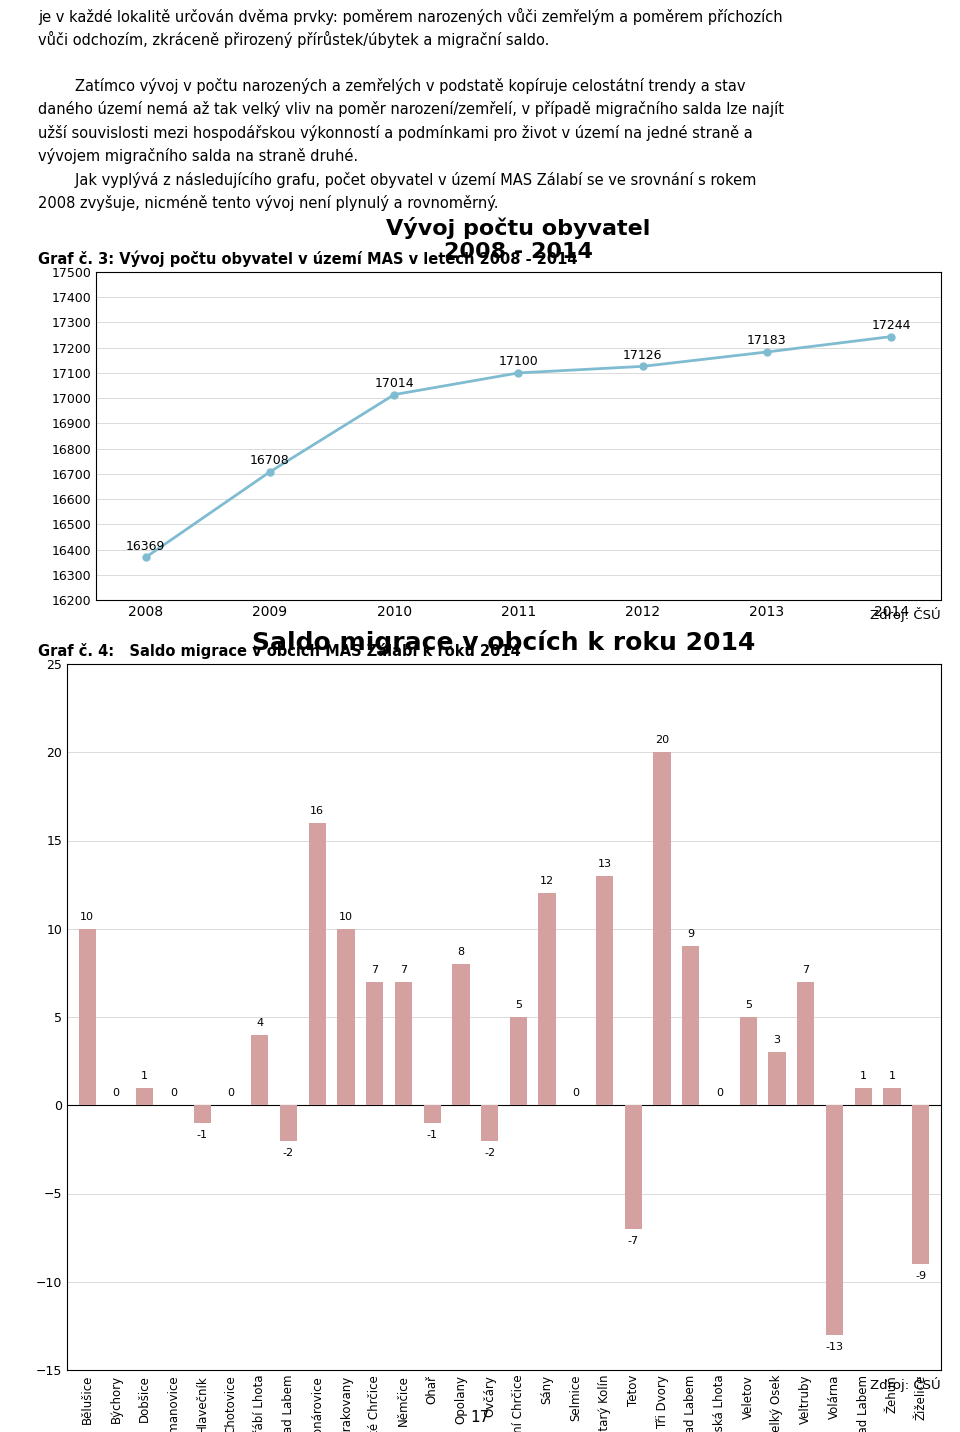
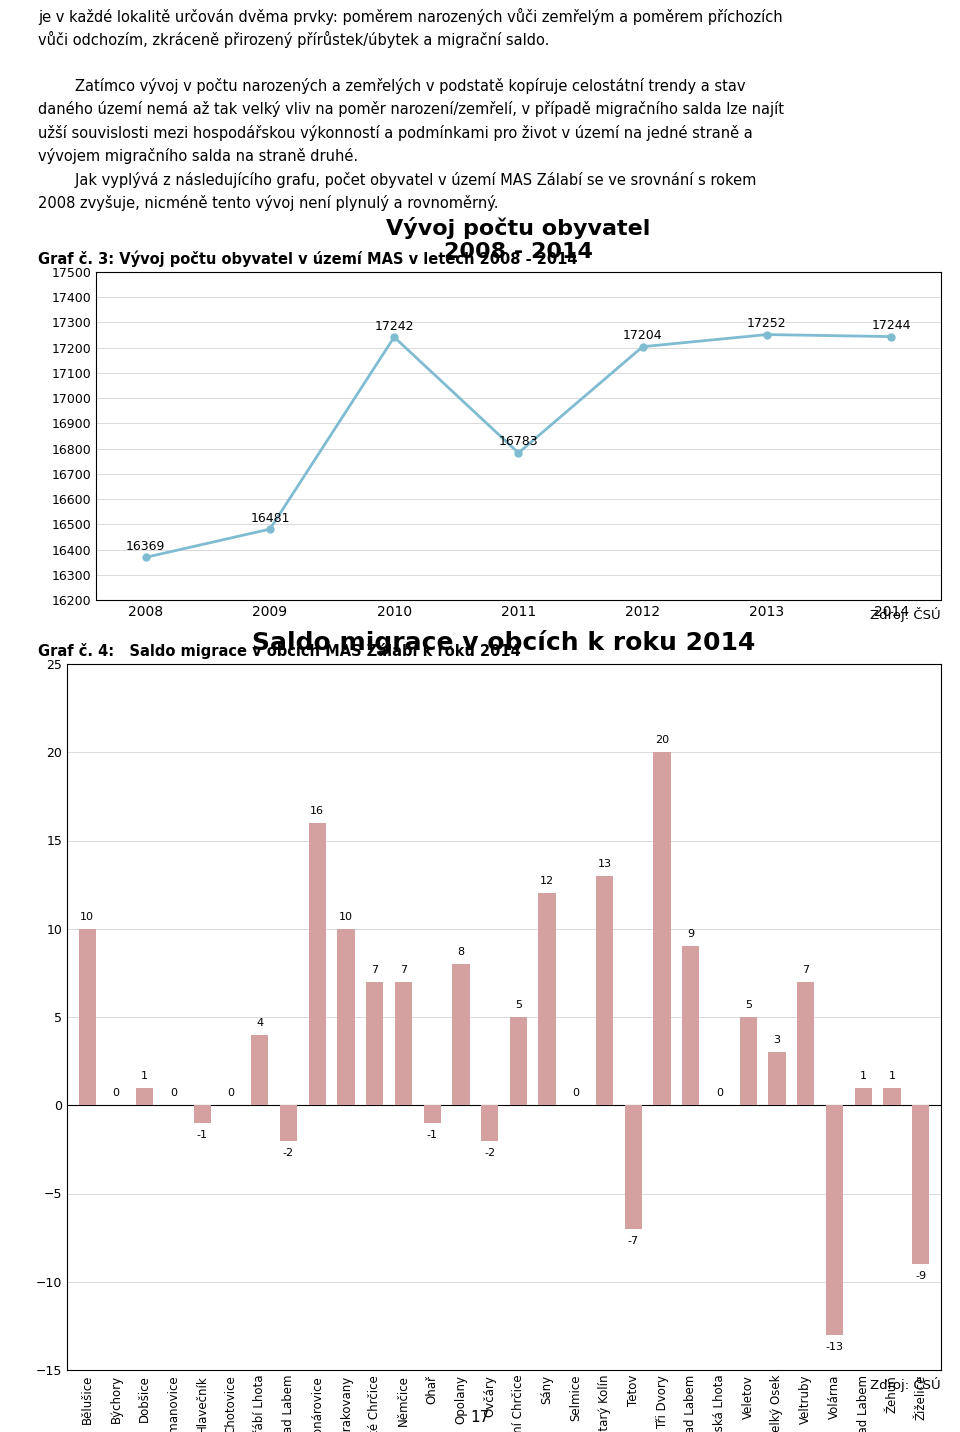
2009: 16708 -> 16481
2010: 17014 -> 17242
2011: 17100 -> 16783
2012: 17126 -> 17204
2013: 17183 -> 17252
